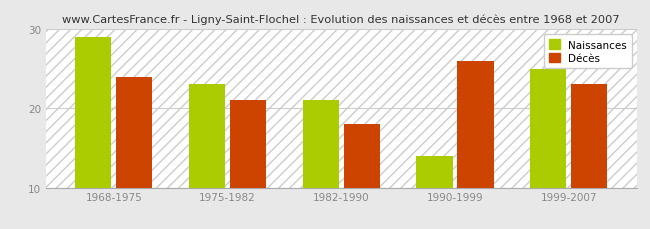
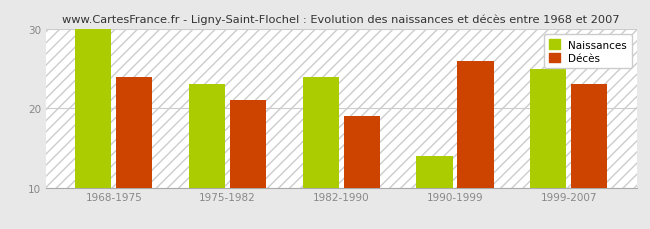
Naissances/1968-1975: 29 -> 30
Naissances/1982-1990: 21 -> 24
Décès/1982-1990: 18 -> 19
